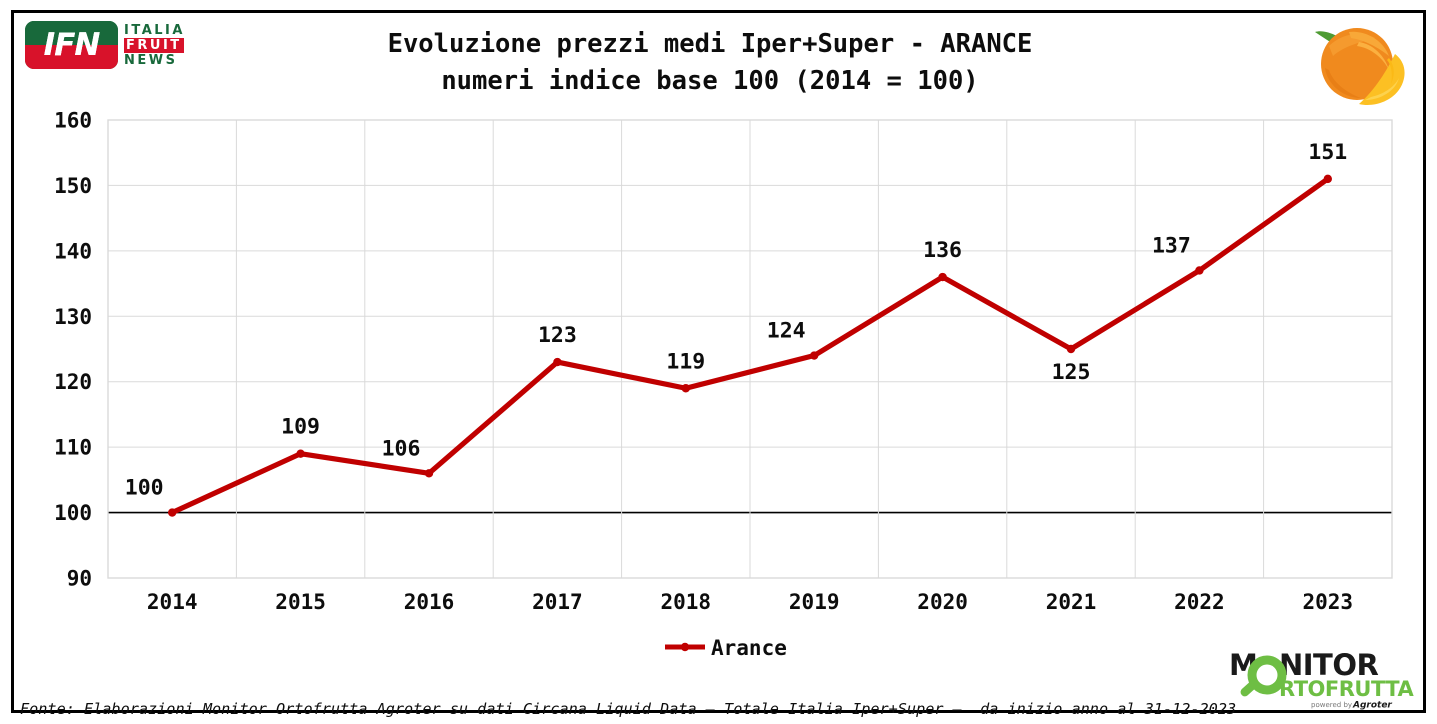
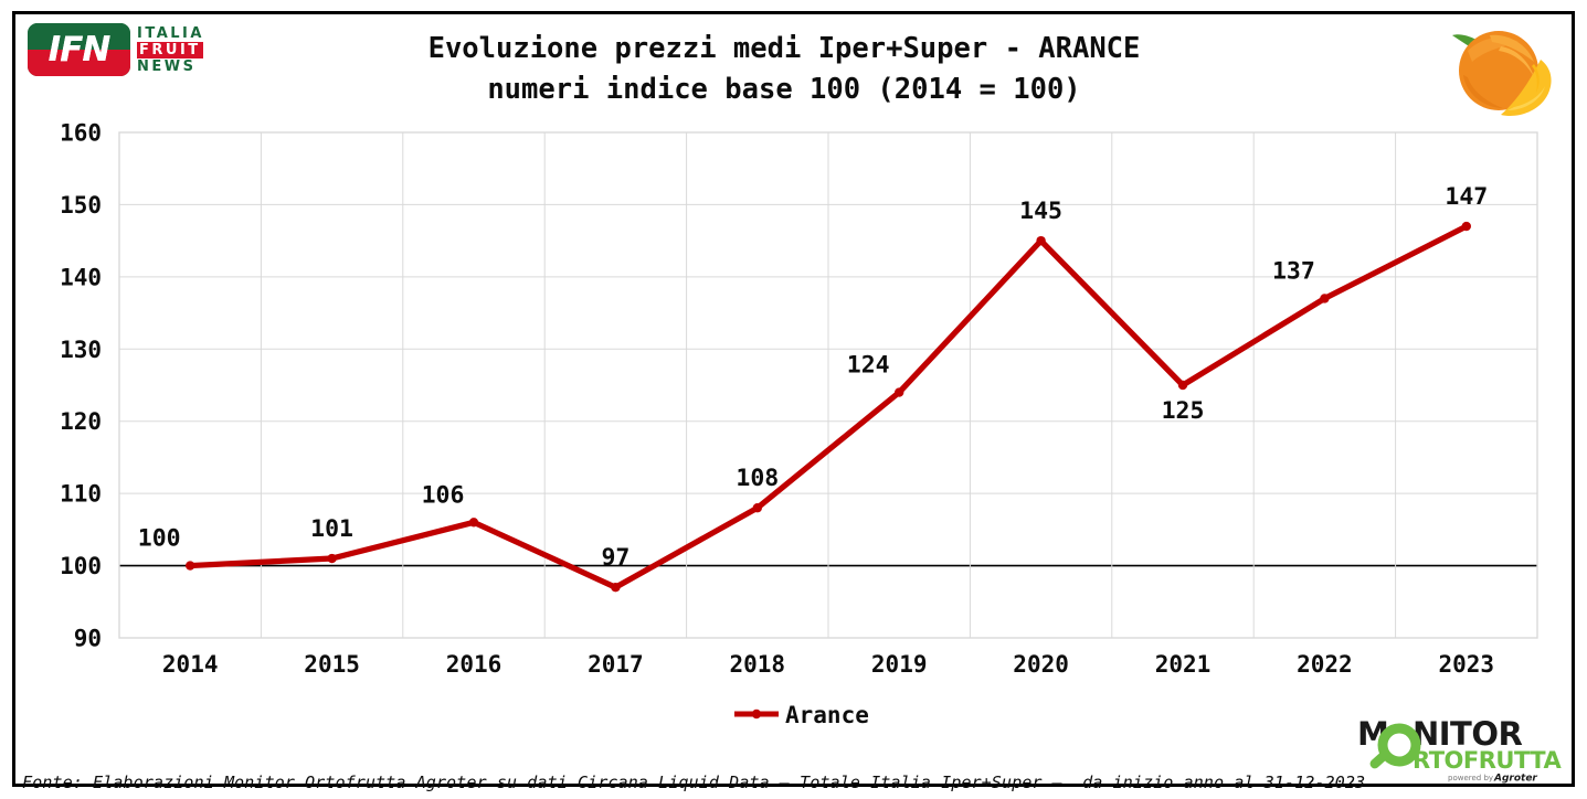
2015: 109 -> 101
2017: 123 -> 97
2018: 119 -> 108
2020: 136 -> 145
2023: 151 -> 147
